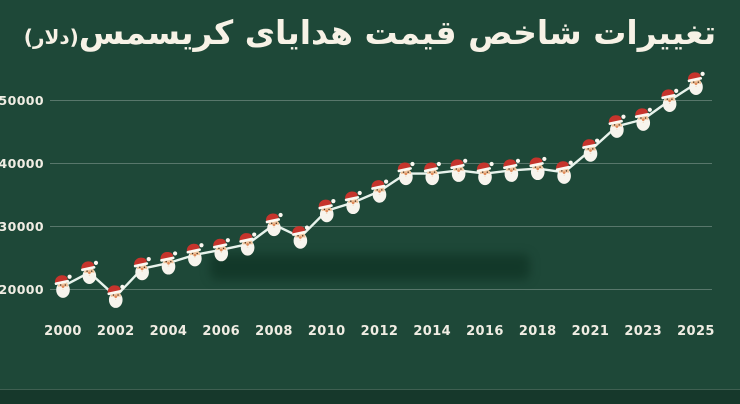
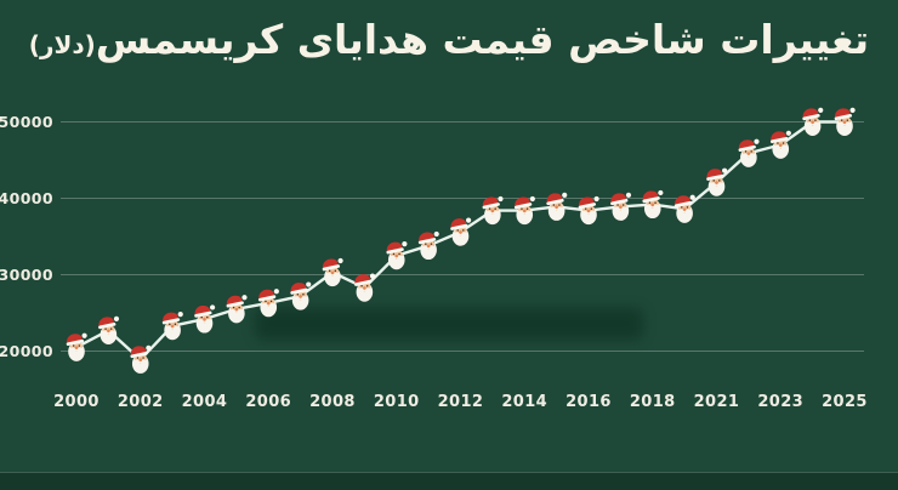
2025: 53000 -> 50000
